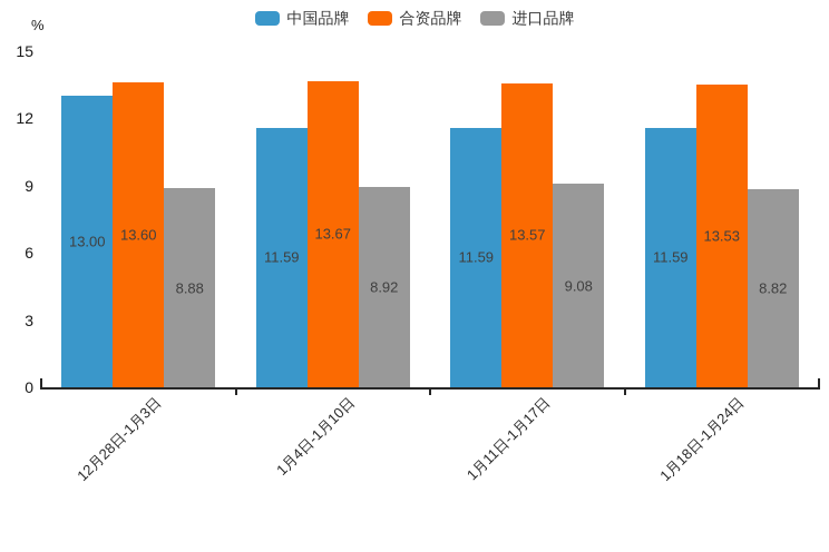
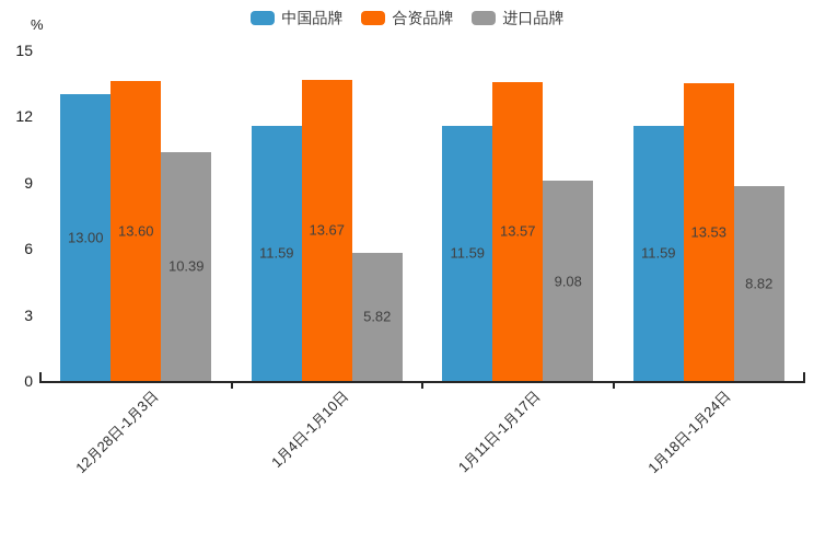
进口品牌/12月28日-1月3日: 8.88 -> 10.39
进口品牌/1月4日-1月10日: 8.92 -> 5.82
